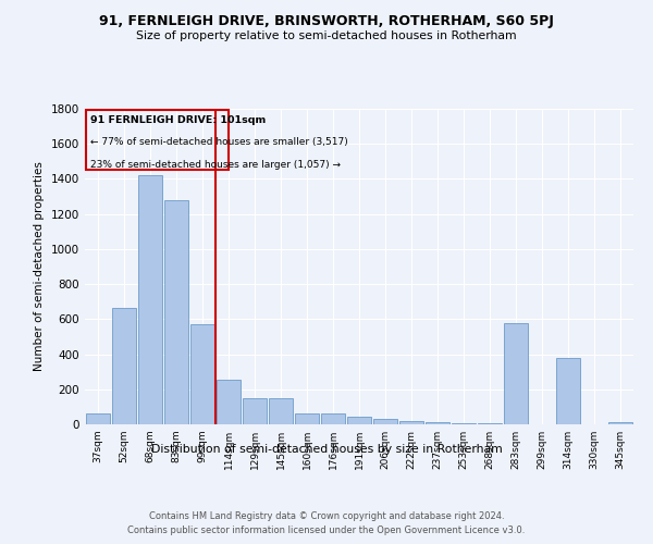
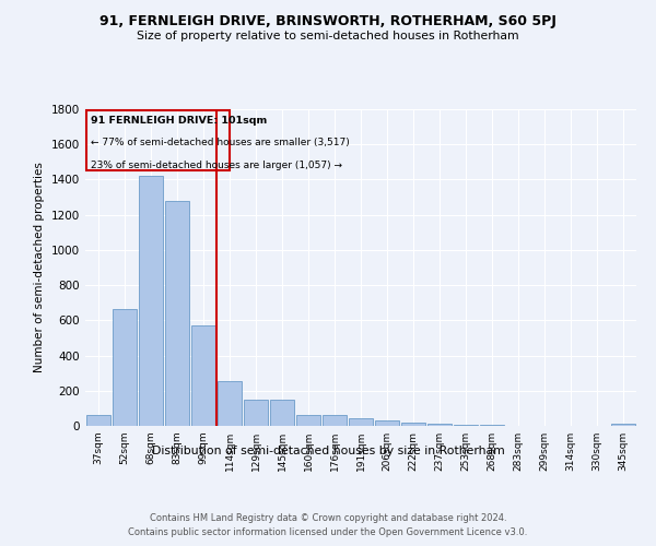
283sqm: 580 -> 0
314sqm: 380 -> 0
